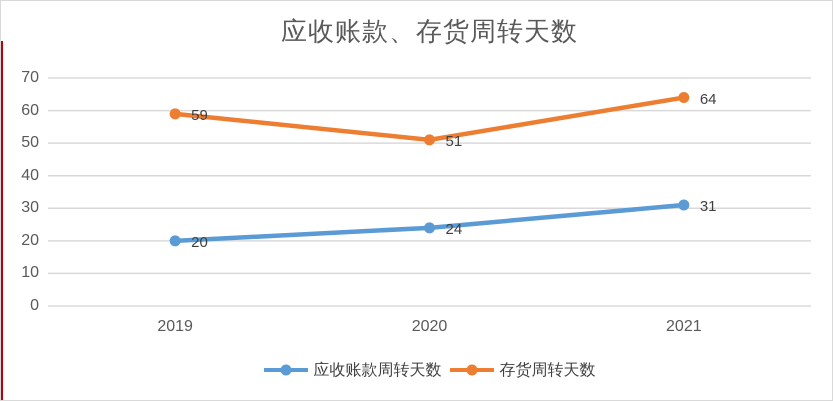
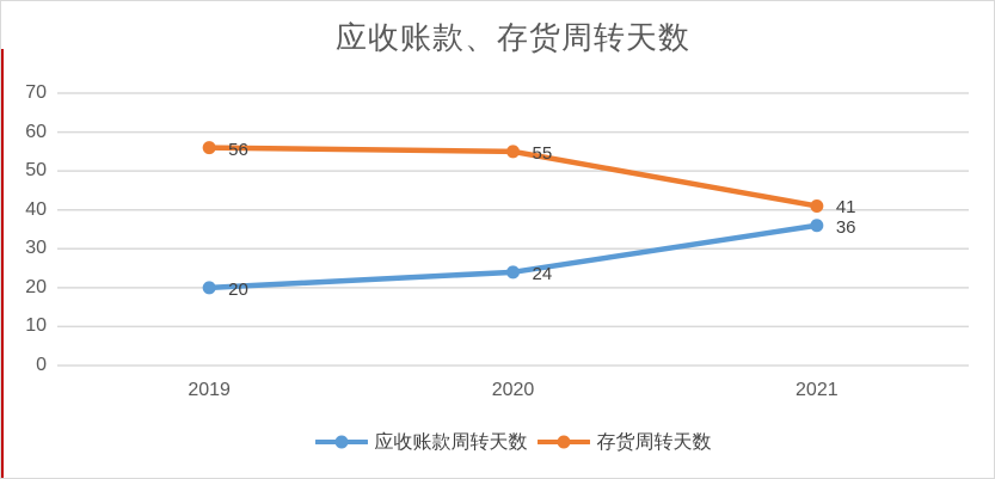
存货周转天数/2019: 59 -> 56
存货周转天数/2020: 51 -> 55
应收账款周转天数/2021: 31 -> 36
存货周转天数/2021: 64 -> 41
